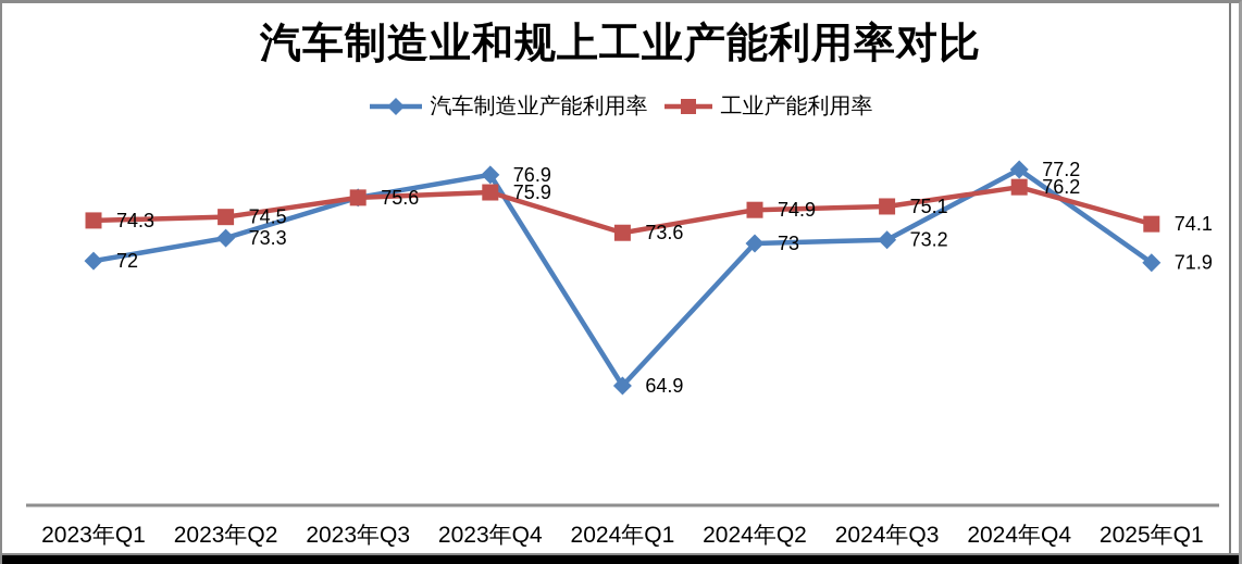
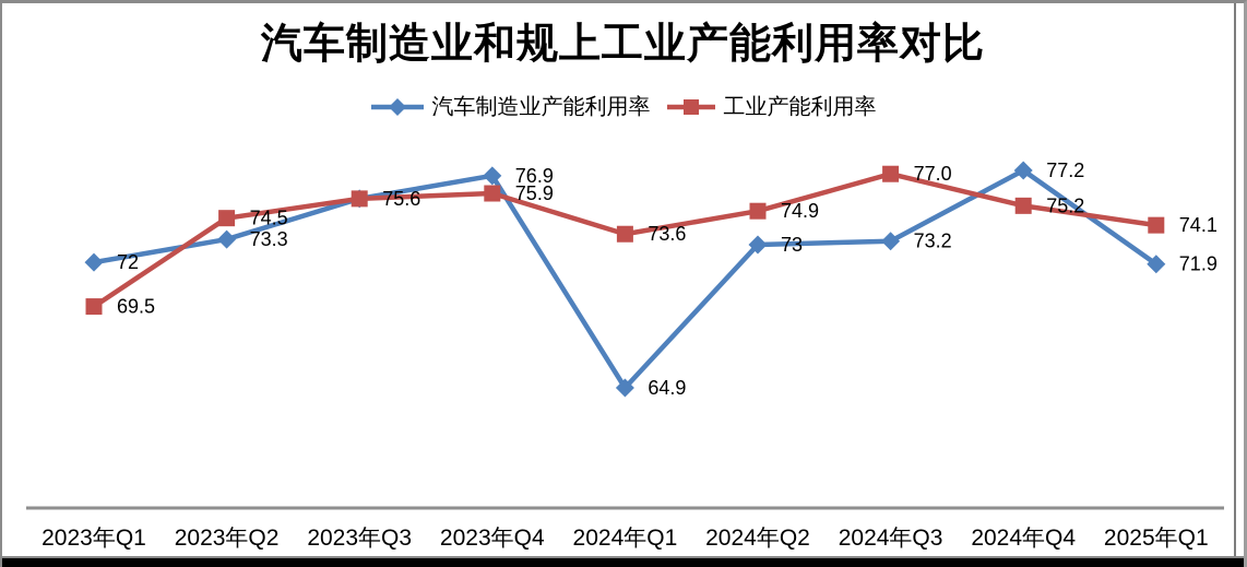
工业产能利用率/2023年Q1: 74.3 -> 69.5
工业产能利用率/2024年Q3: 75.1 -> 77.0
工业产能利用率/2024年Q4: 76.2 -> 75.2
